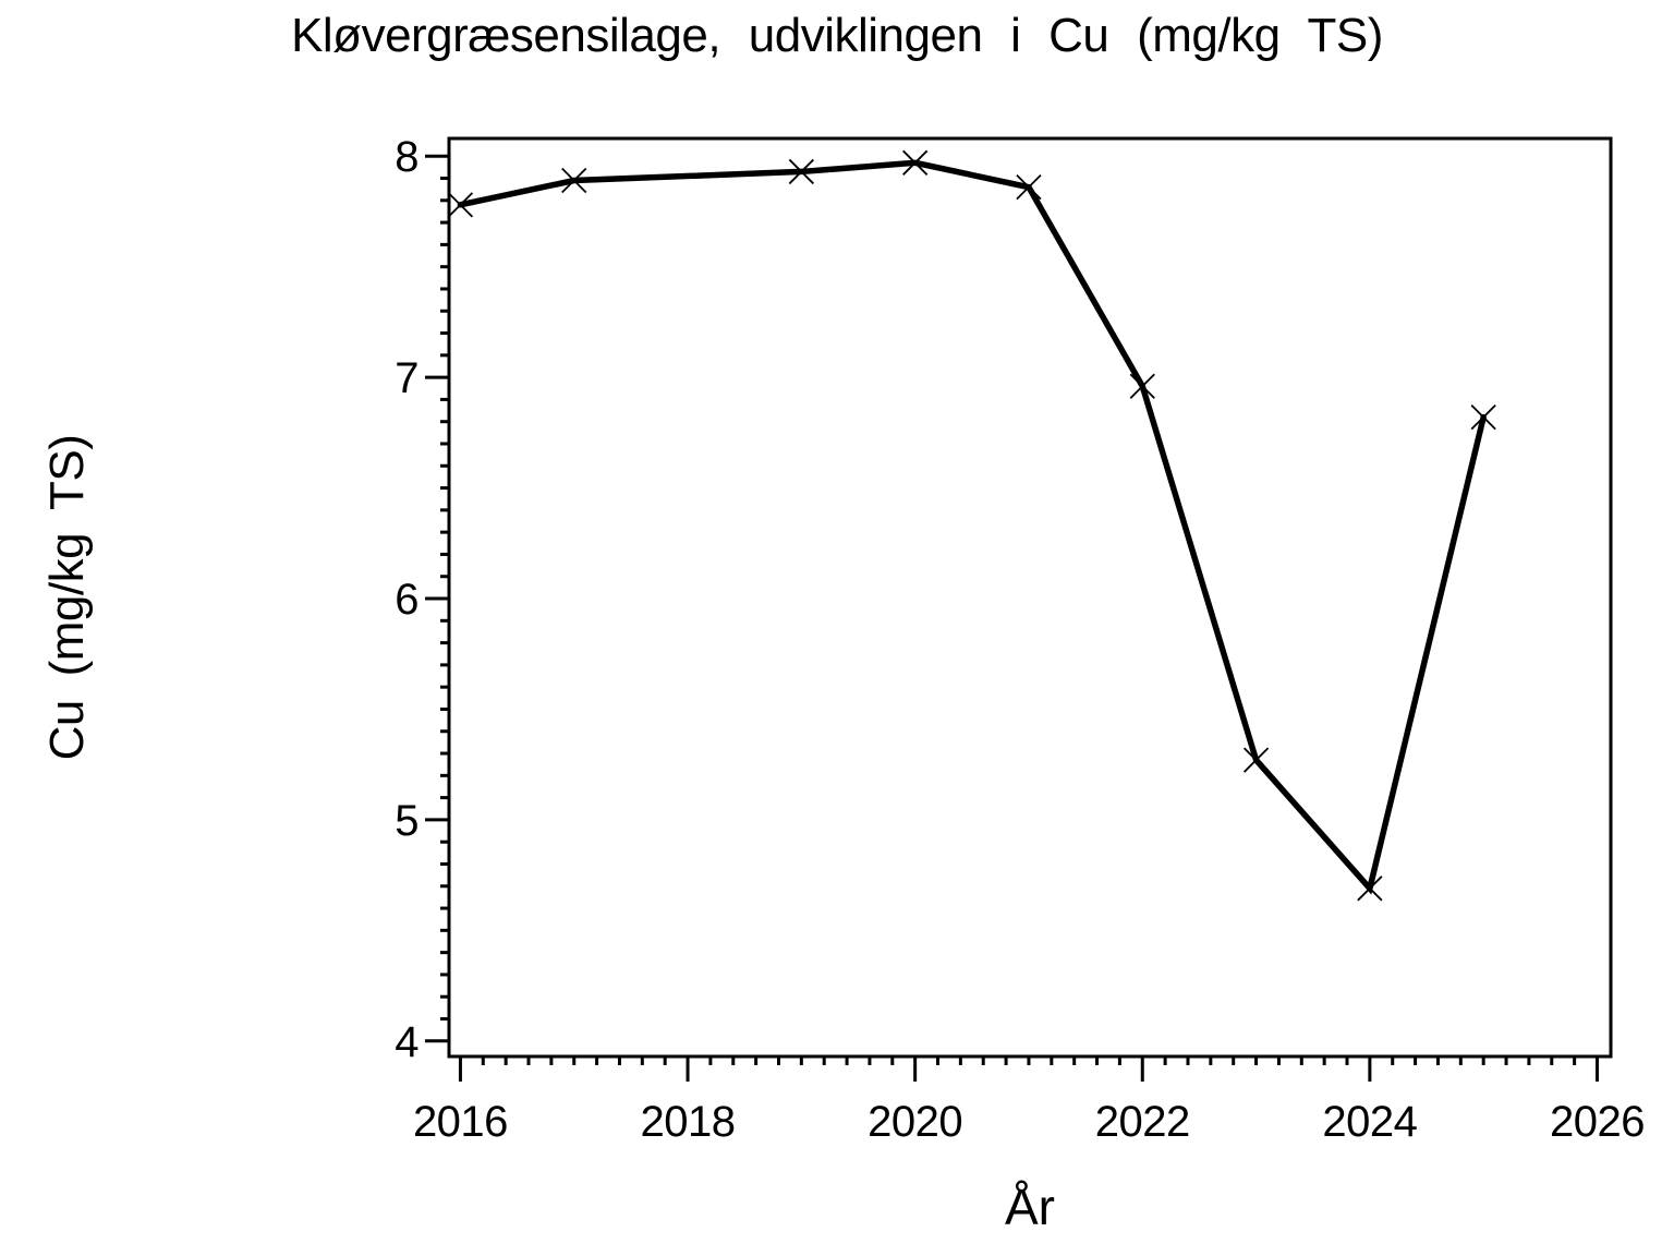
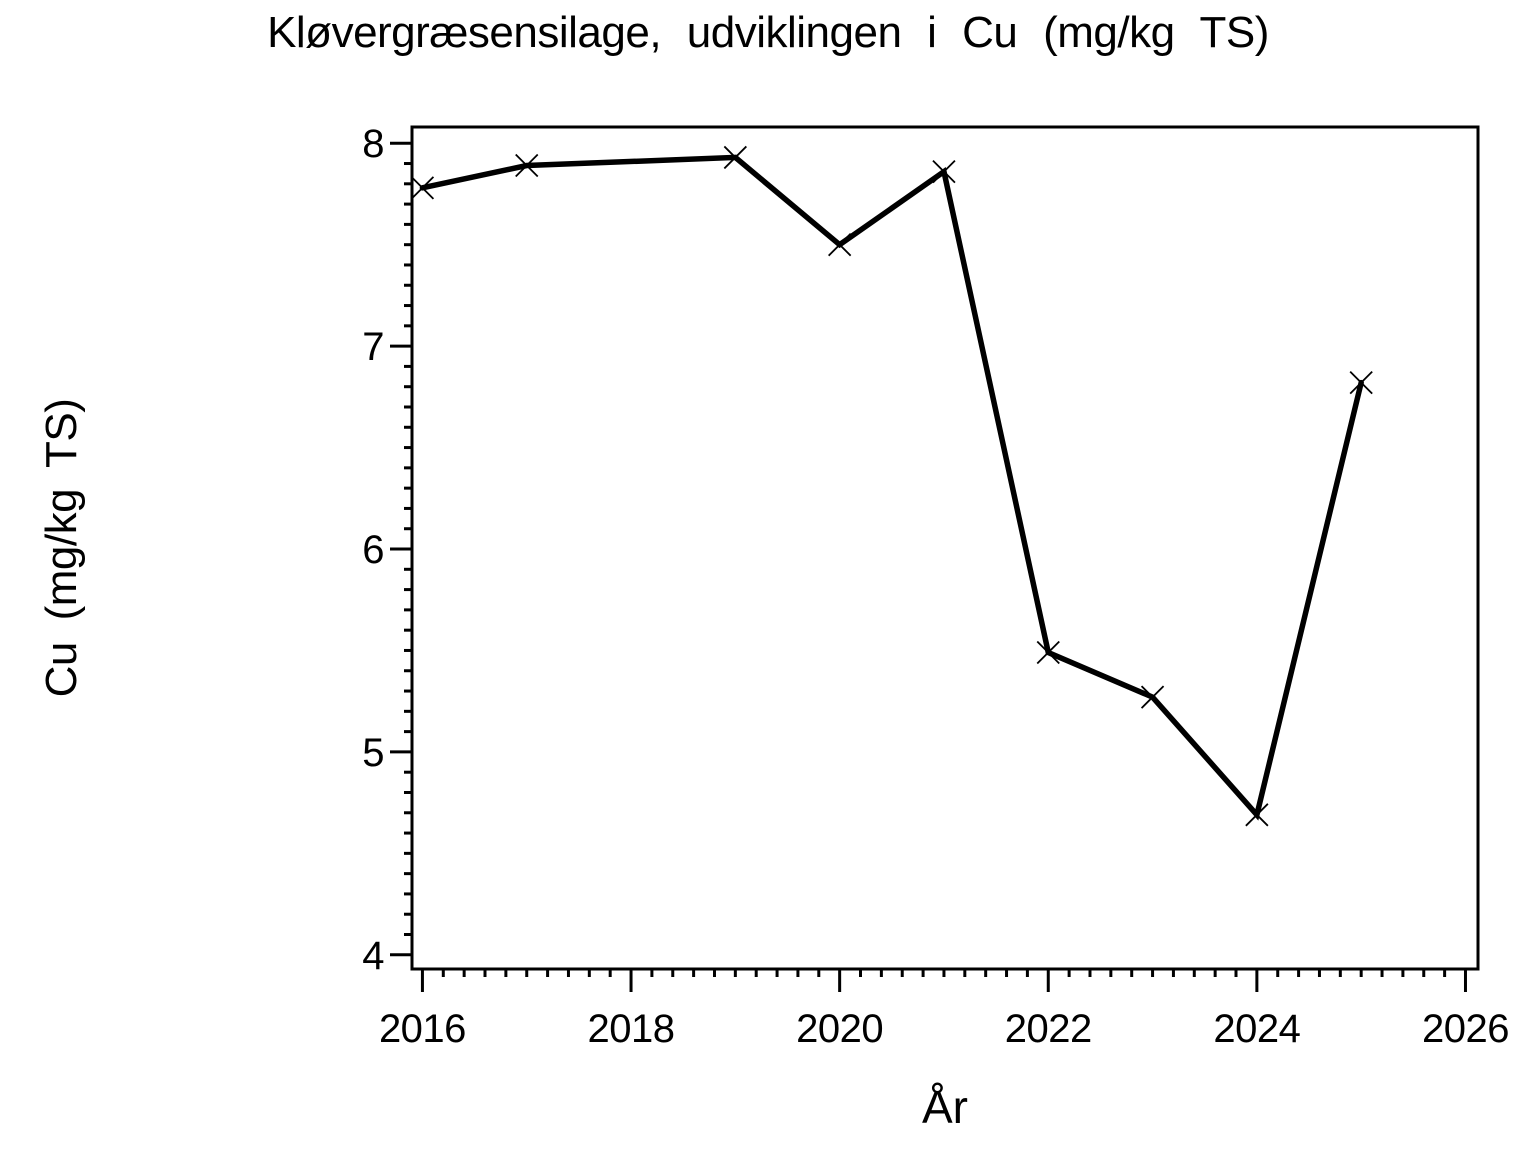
2020: 7.97 -> 7.50
2022: 6.96 -> 5.49
